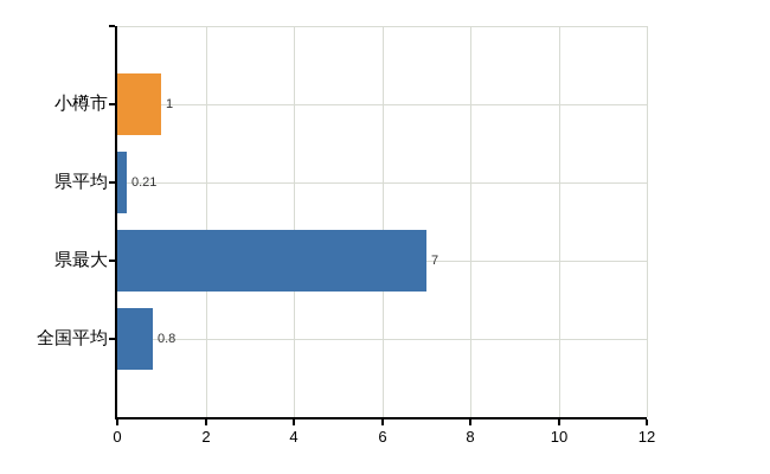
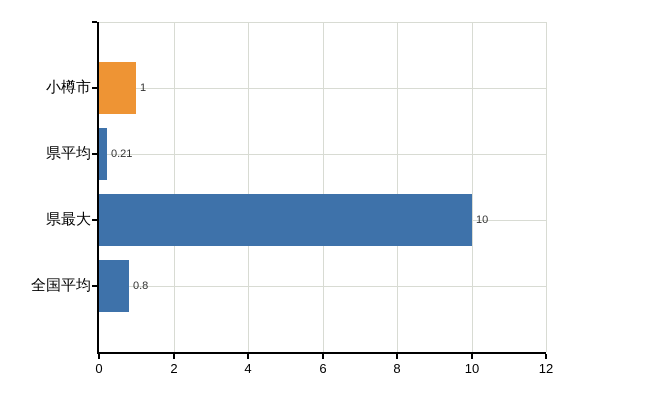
県最大: 7 -> 10
